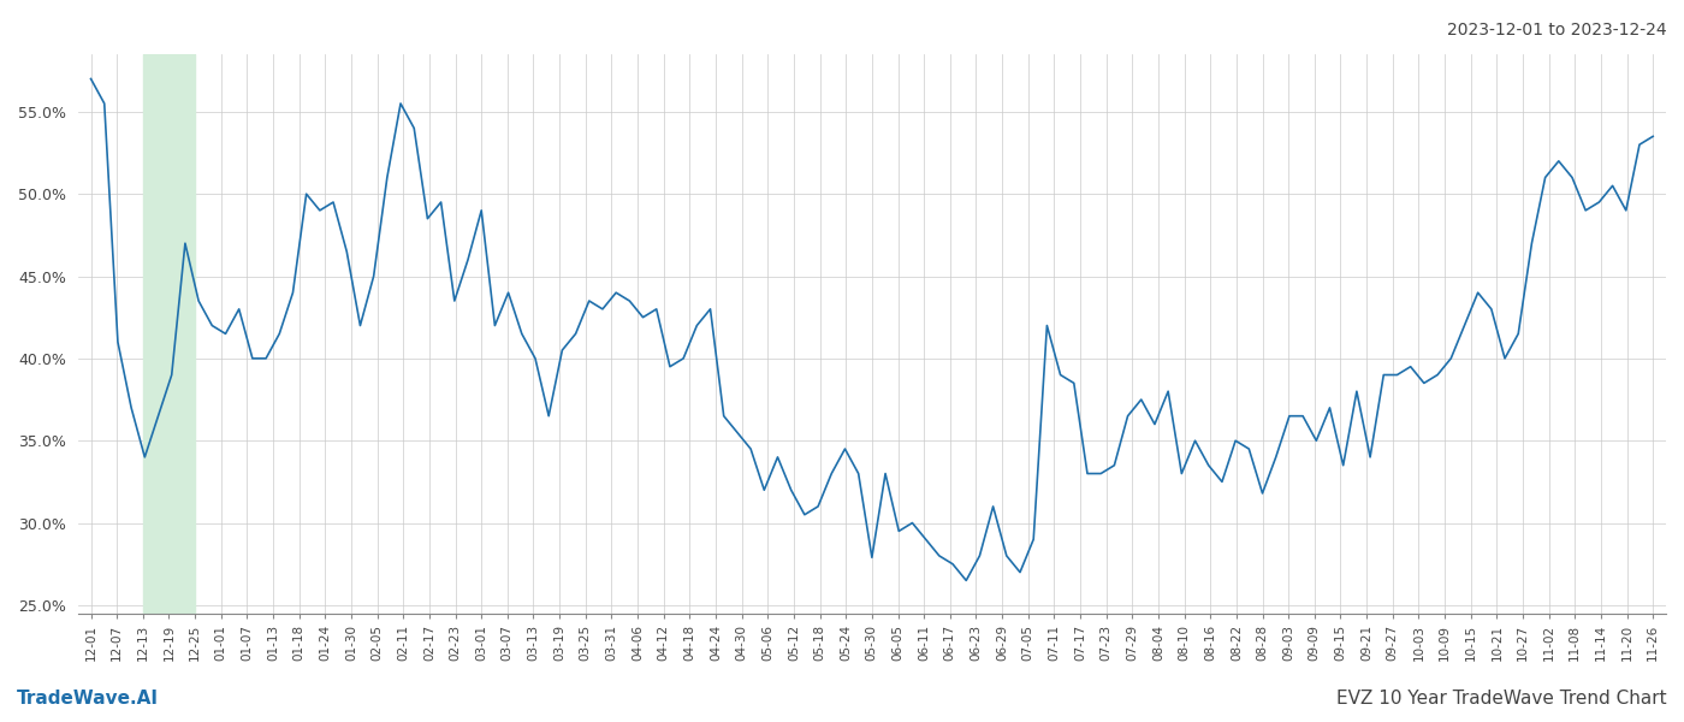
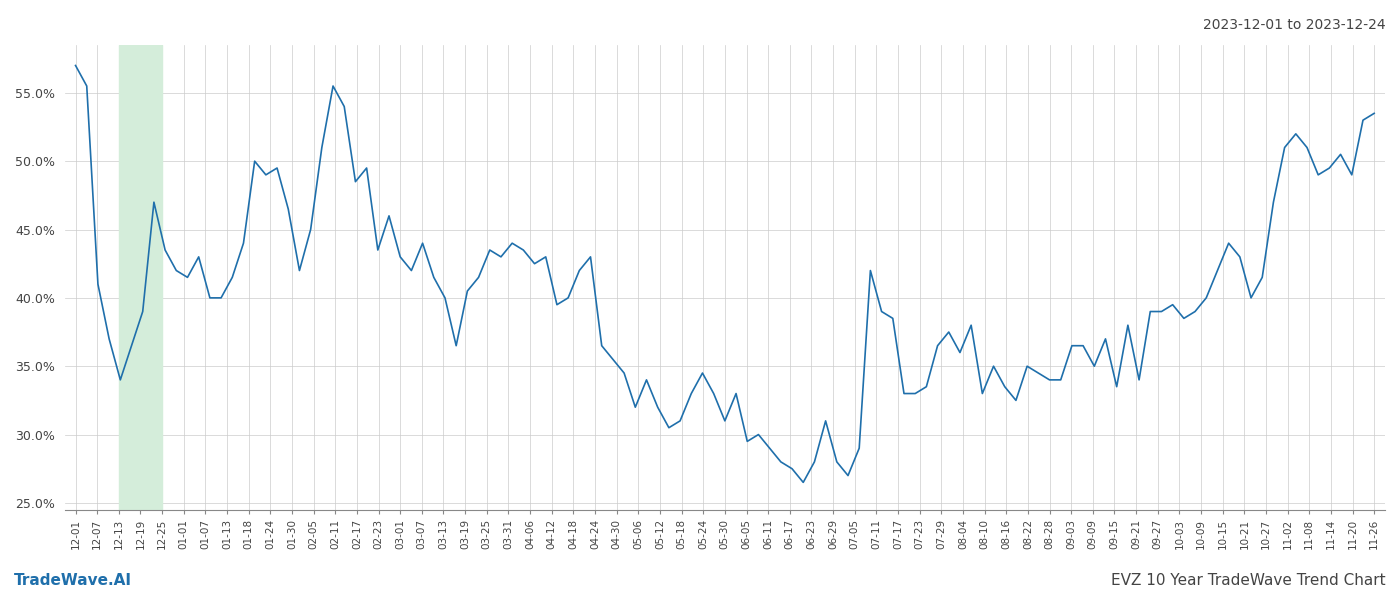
03-01: 49.0% -> 43.0%
05-30: 27.9% -> 31.0%
08-28: 31.8% -> 34.0%
